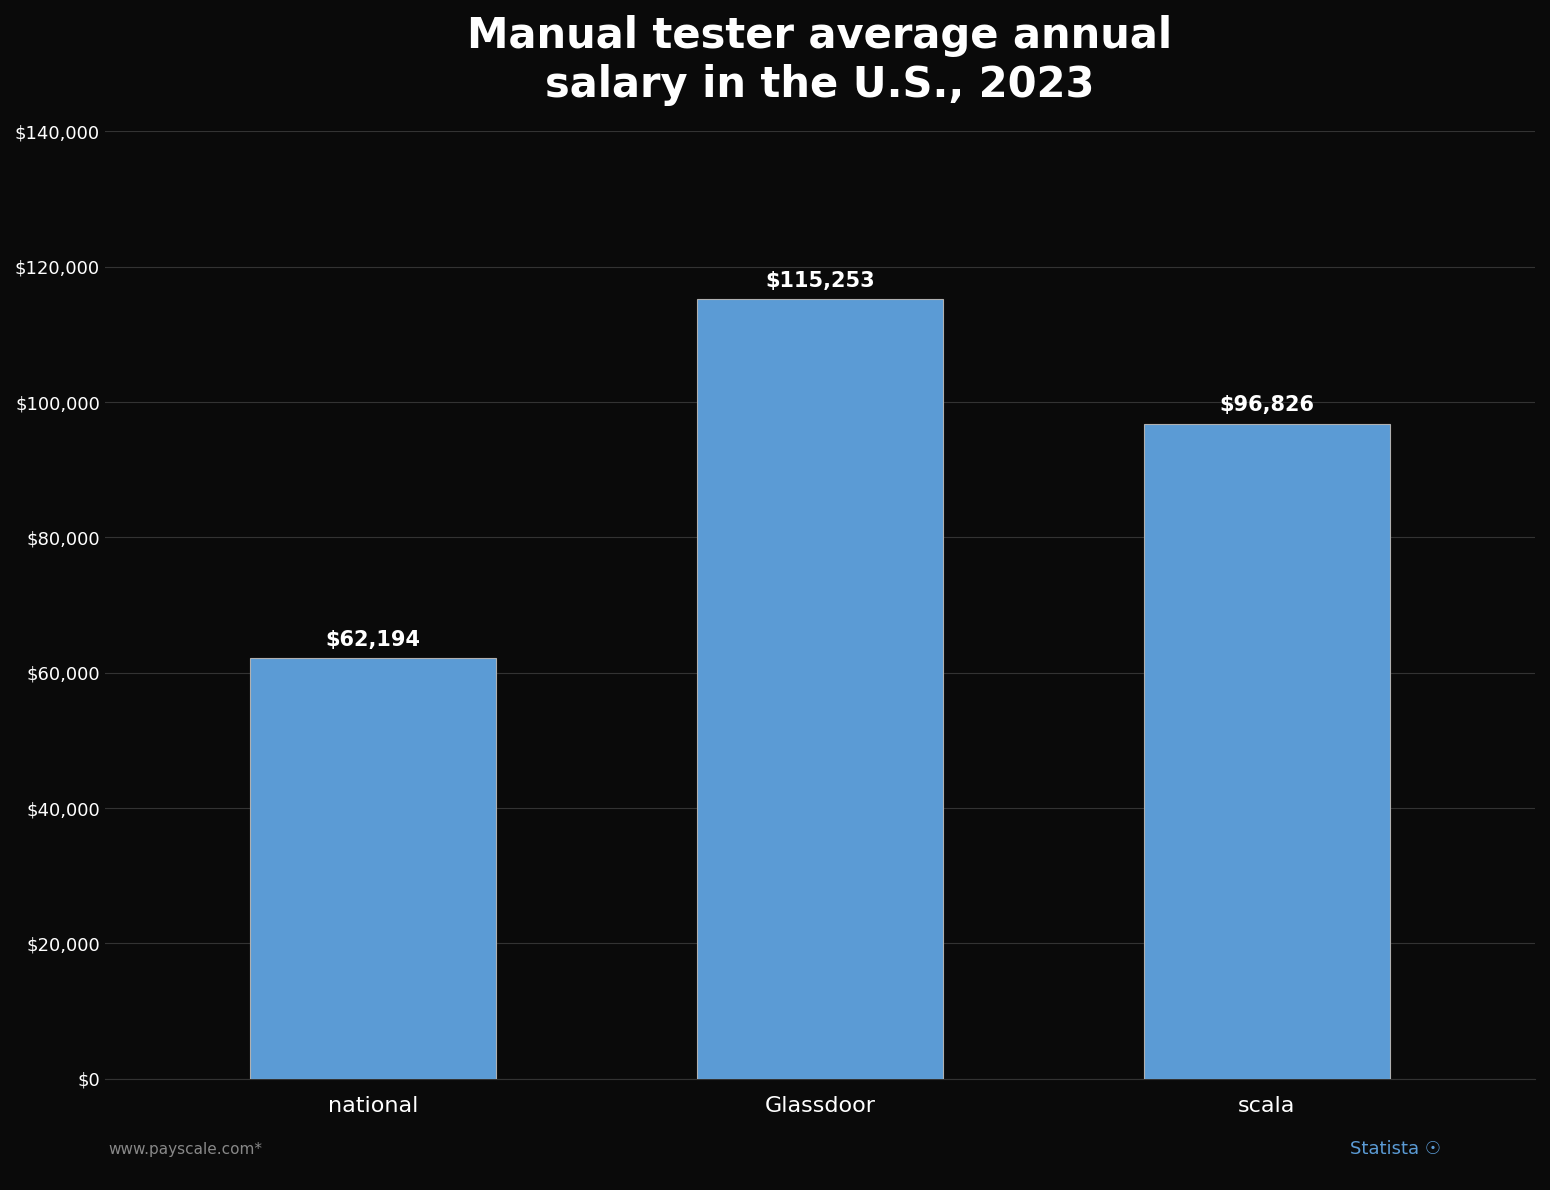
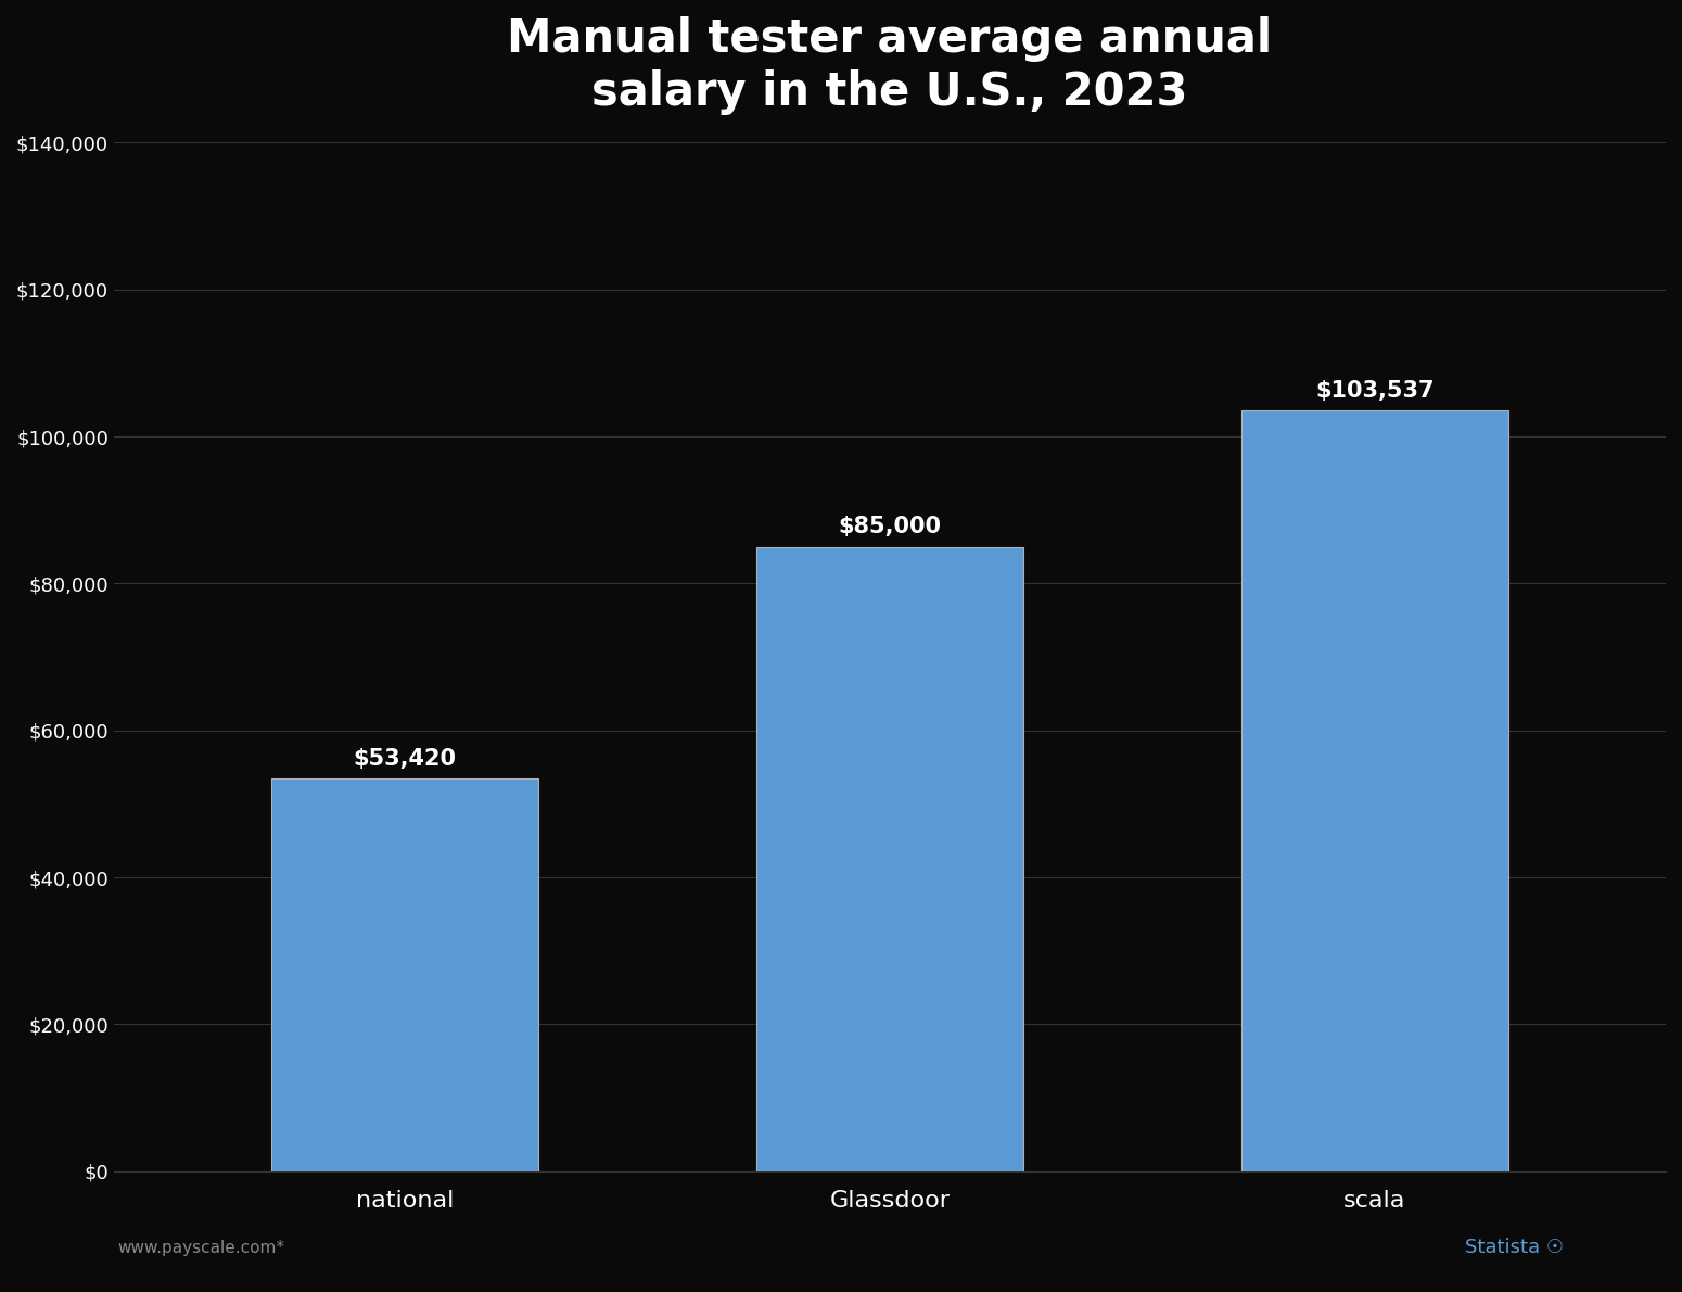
national: $62,194 -> $53,420
Glassdoor: $115,253 -> $85,000
scala: $96,826 -> $103,537
